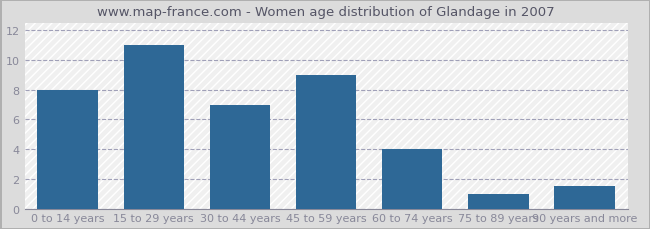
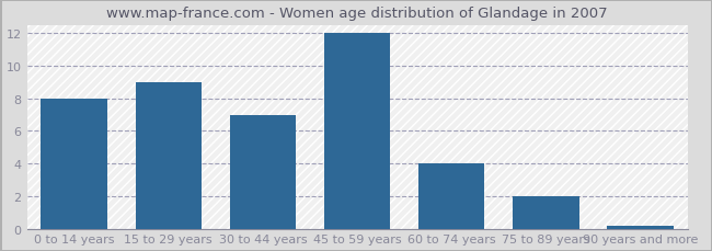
15 to 29 years: 11.0 -> 9.0
45 to 59 years: 9.0 -> 12.0
75 to 89 years: 1.0 -> 2.0
90 years and more: 1.5 -> 0.2
